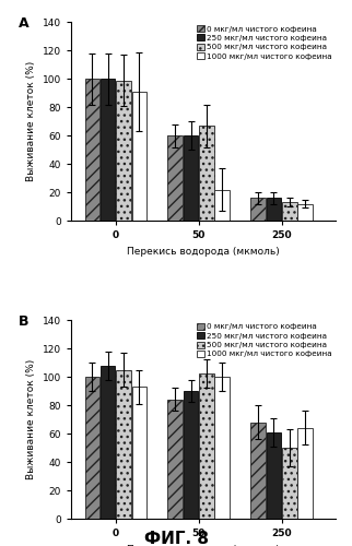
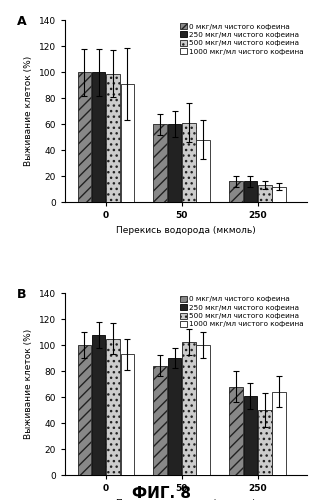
500 мкг/мл чистого кофеина/50: 67 -> 61
1000 мкг/мл чистого кофеина/50: 22 -> 48
